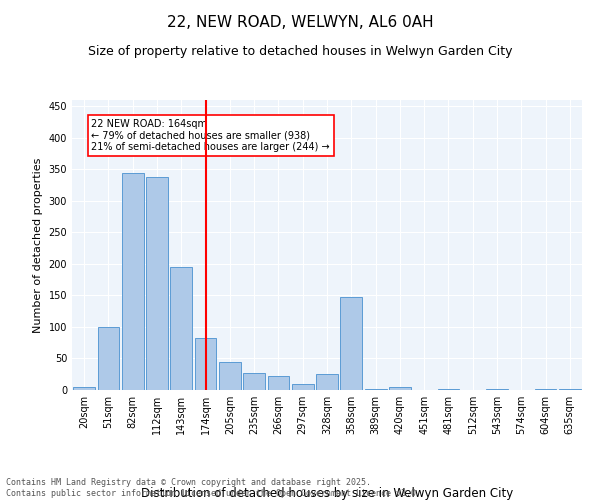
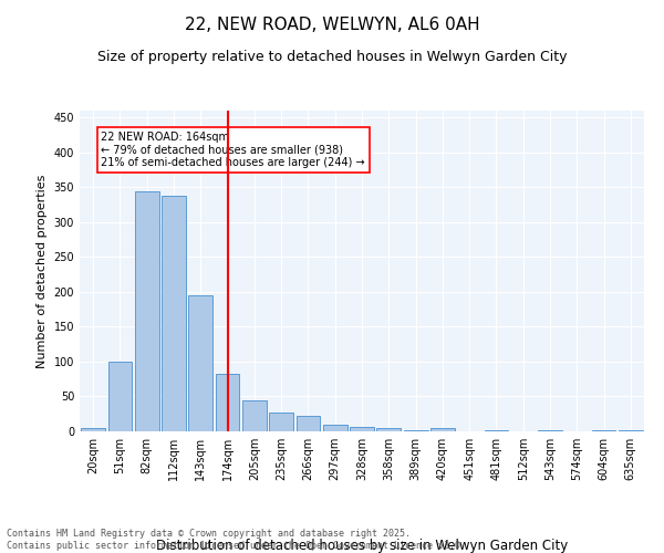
328sqm: 26 -> 6
358sqm: 148 -> 4
